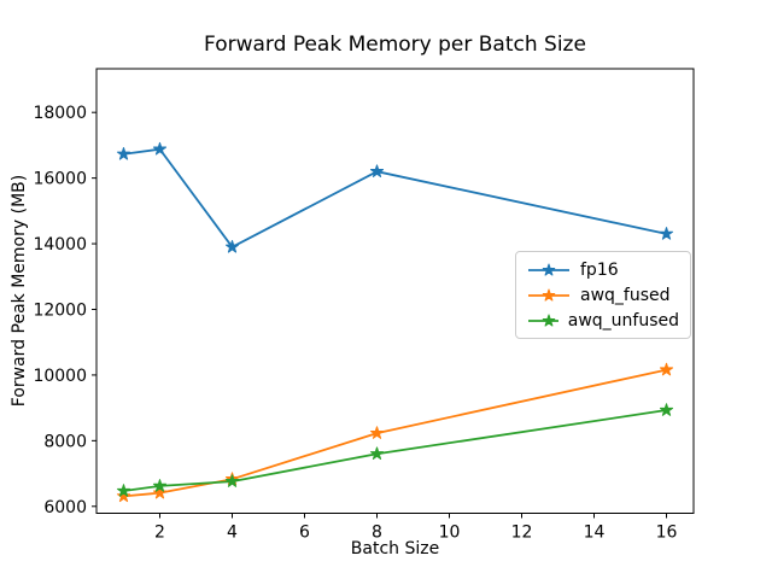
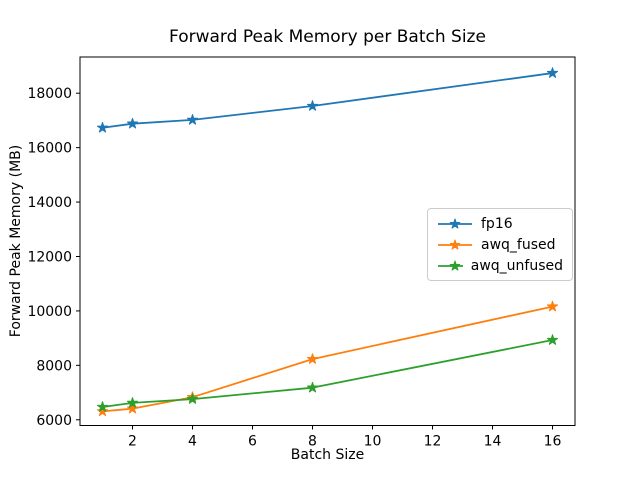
fp16/4: 13900 -> 17000
fp16/8: 16200 -> 17500
awq_unfused/8: 7600 -> 7200
fp16/16: 14300 -> 18700
